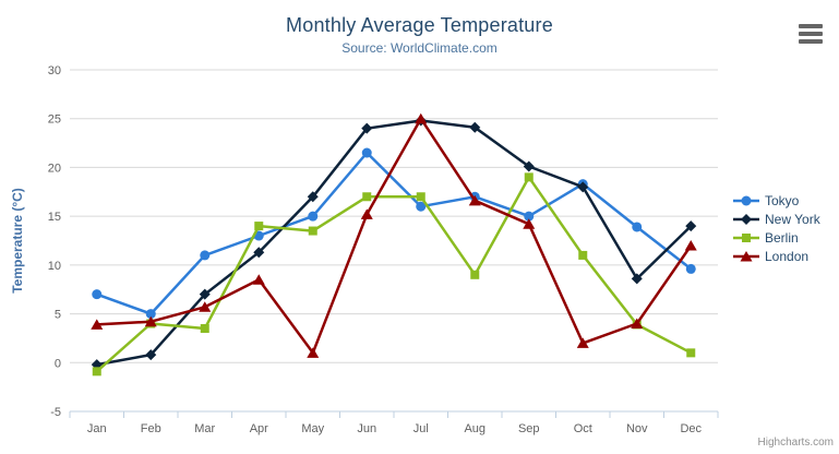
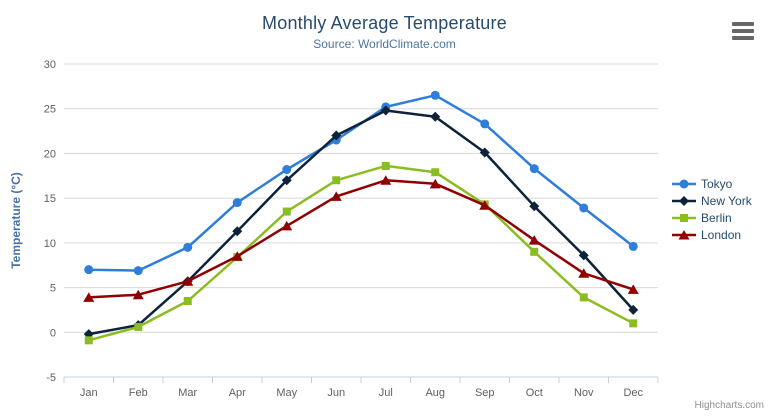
Tokyo/Feb: 5 -> 7
Berlin/Feb: 4 -> 1
Tokyo/Mar: 11 -> 10
New York/Mar: 7 -> 6
Tokyo/Apr: 13 -> 14
Berlin/Apr: 14 -> 8
Tokyo/May: 15 -> 18
London/May: 1 -> 12
New York/Jun: 24 -> 22
Tokyo/Jul: 16 -> 25
Berlin/Jul: 17 -> 19
London/Jul: 25 -> 17
Tokyo/Aug: 17 -> 26
Berlin/Aug: 9 -> 18
Tokyo/Sep: 15 -> 23
Berlin/Sep: 19 -> 14
New York/Oct: 18 -> 14
Berlin/Oct: 11 -> 9
London/Oct: 2 -> 10
London/Nov: 4 -> 7
New York/Dec: 14 -> 2
London/Dec: 12 -> 5
